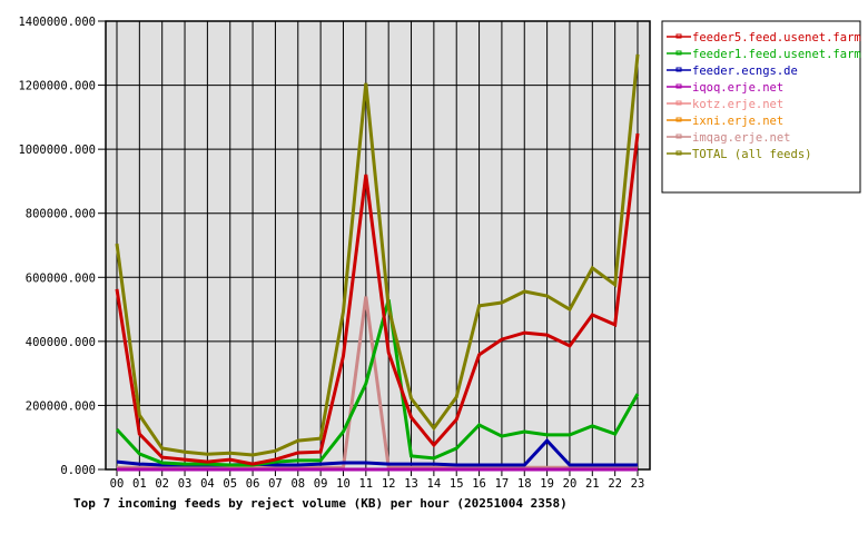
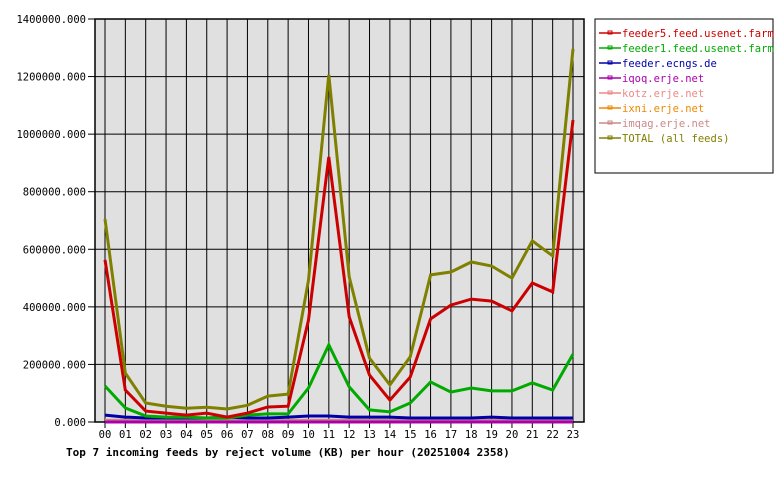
imqag.erje.net/11: 540000 -> 10000
feeder1.feed.usenet.farm/12: 530000 -> 120000
feeder.ecngs.de/19: 90000 -> 20000
